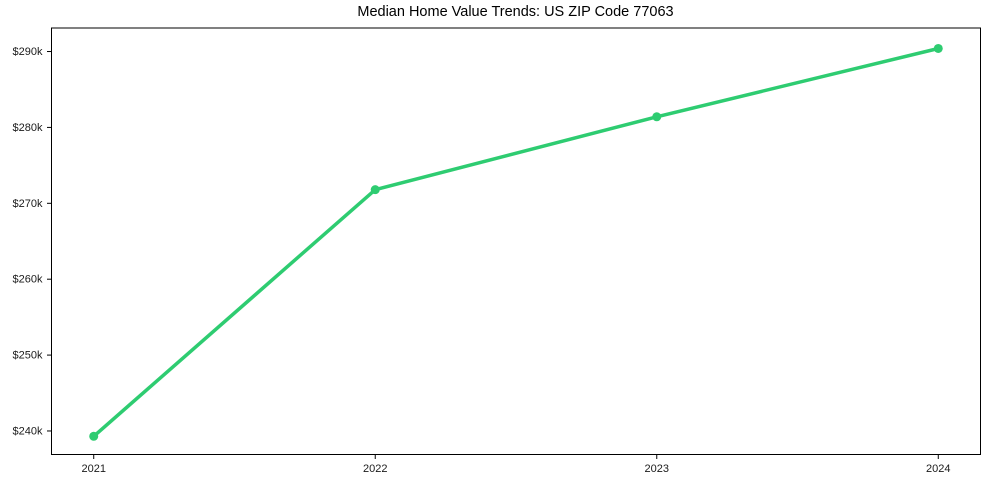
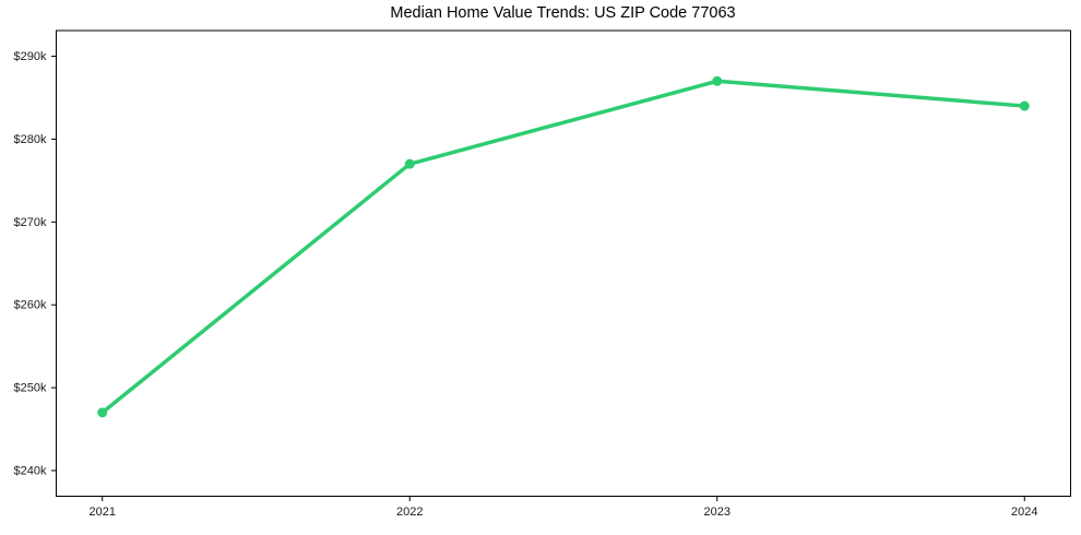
2021: $239k -> $247k
2022: $272k -> $277k
2023: $281k -> $287k
2024: $290k -> $284k
